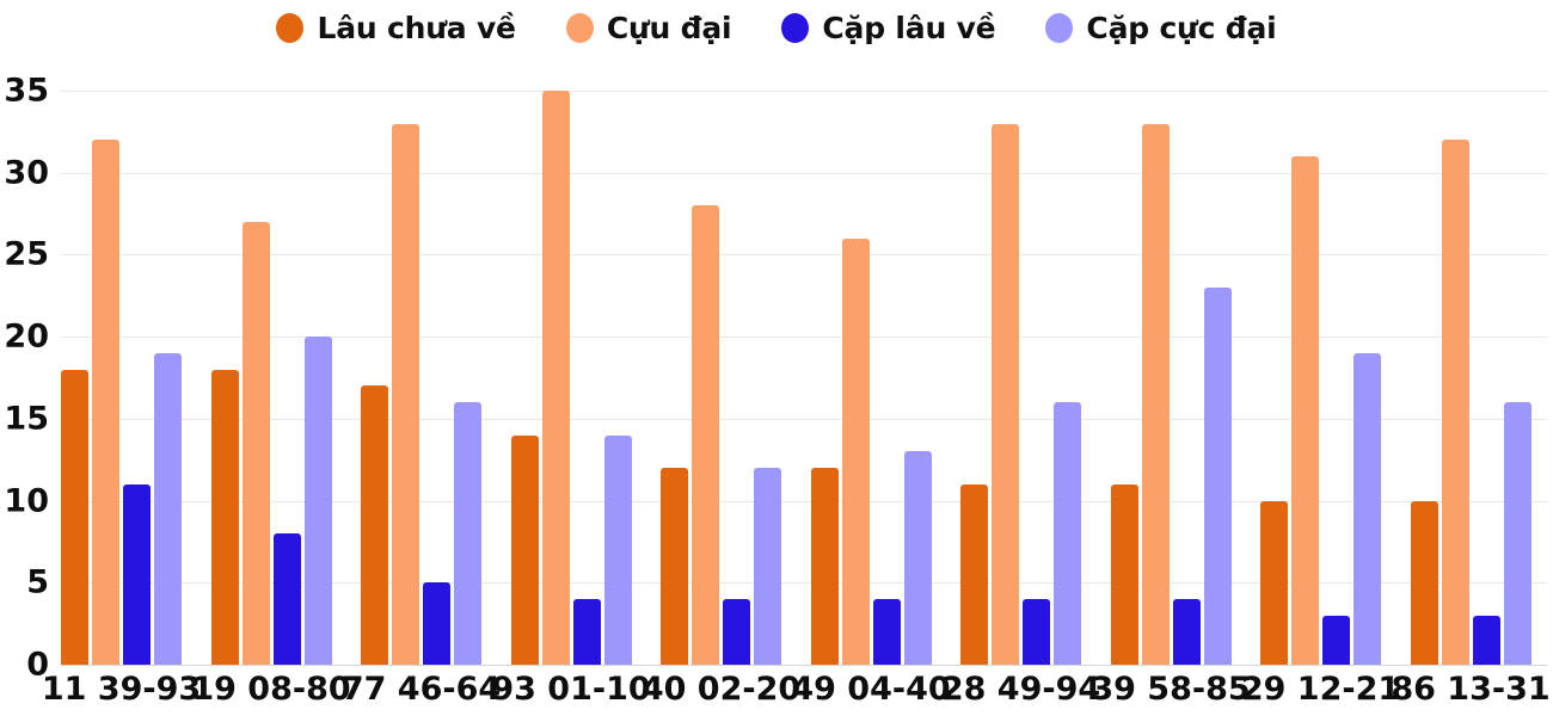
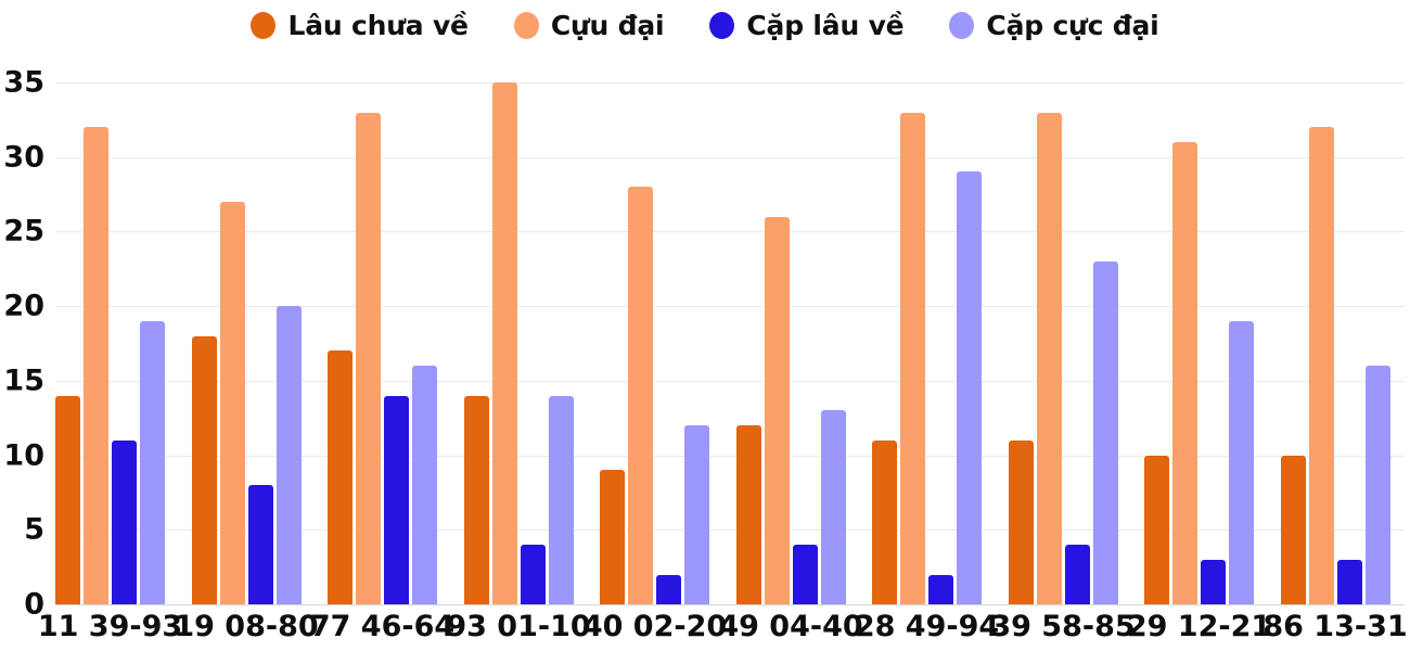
Lâu chưa về/11 39-93: 18 -> 14
Cặp lâu về/77 46-64: 5 -> 14
Lâu chưa về/40 02-20: 12 -> 9
Cặp lâu về/40 02-20: 4 -> 2
Cặp lâu về/28 49-94: 4 -> 2
Cặp cực đại/28 49-94: 16 -> 29
